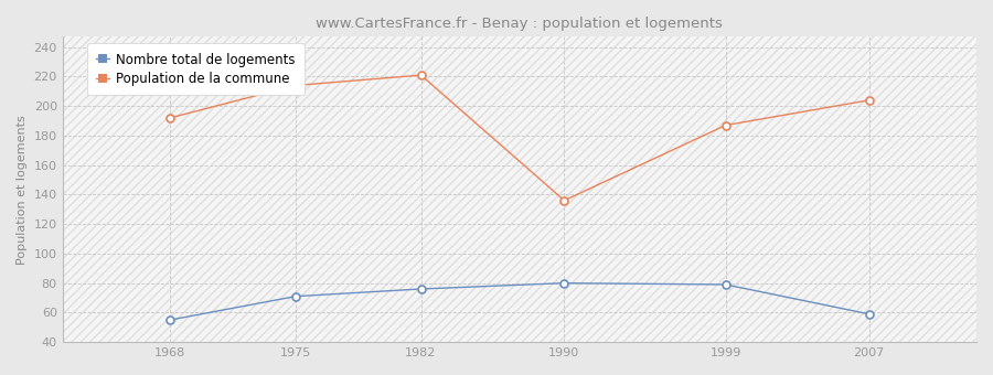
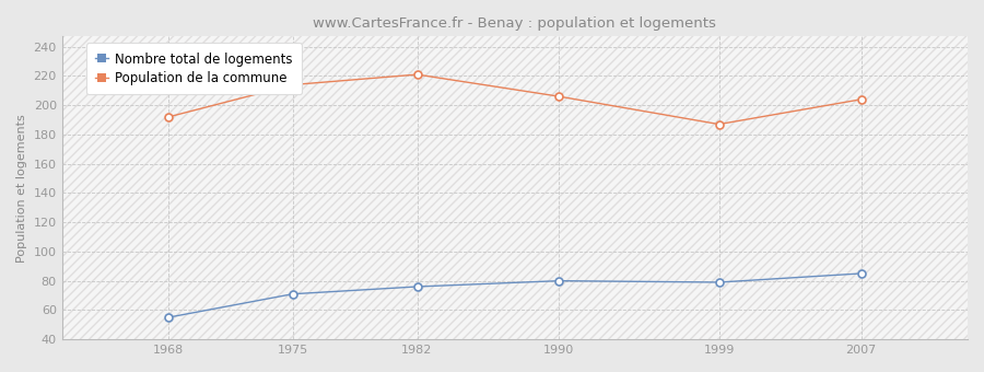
Population de la commune/1990: 136 -> 206
Nombre total de logements/2007: 59 -> 85
